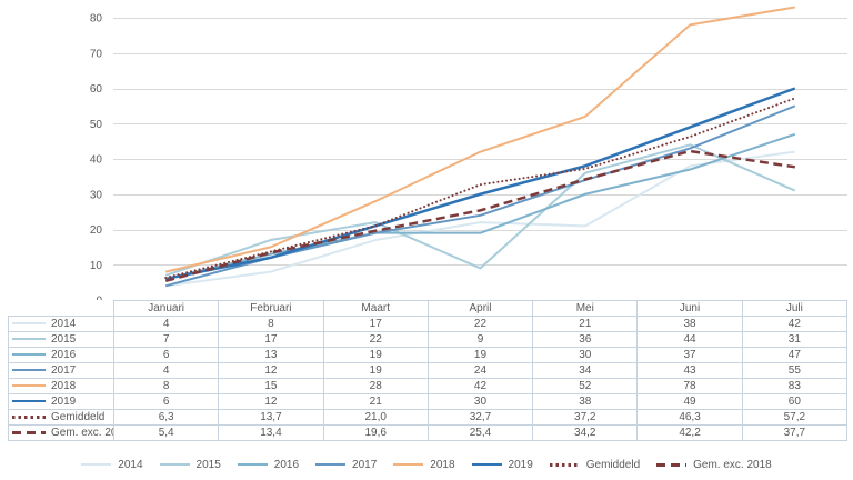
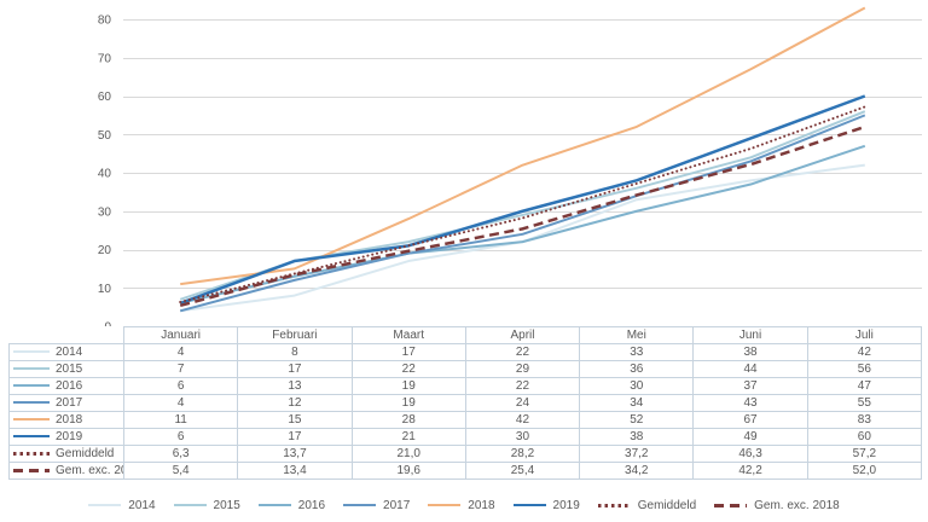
2018/Januari: 8 -> 11
2019/Februari: 12 -> 17
2015/April: 9 -> 29
2016/April: 19 -> 22
Gemiddeld/April: 32,7 -> 28,2
2014/Mei: 21 -> 33
2018/Juni: 78 -> 67
2015/Juli: 31 -> 56
Gem. exc. 2018/Juli: 37,7 -> 52,0
